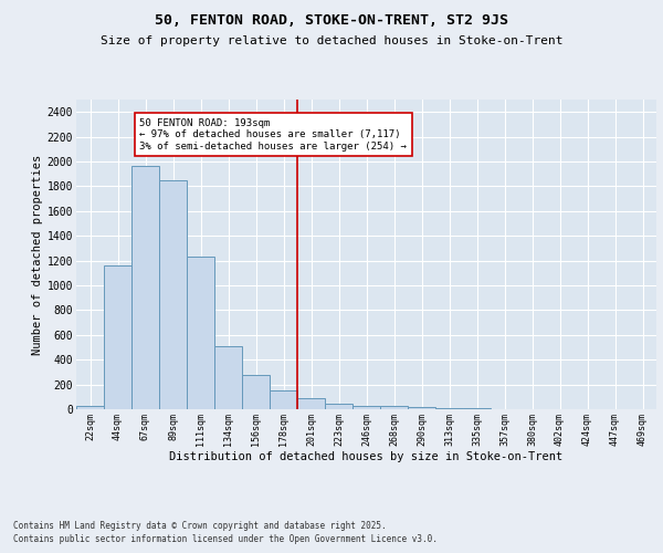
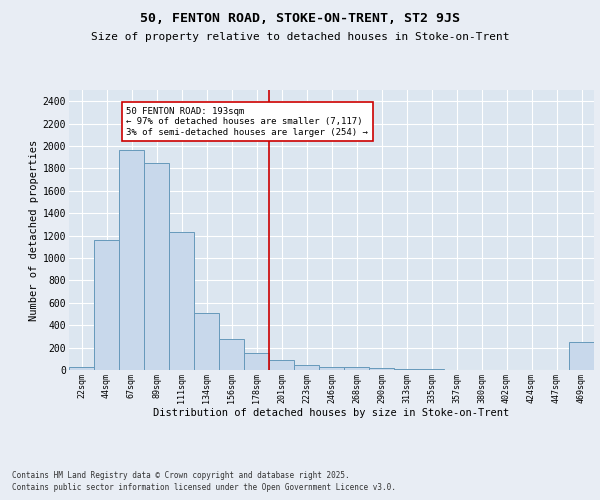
469sqm: 0 -> 250
